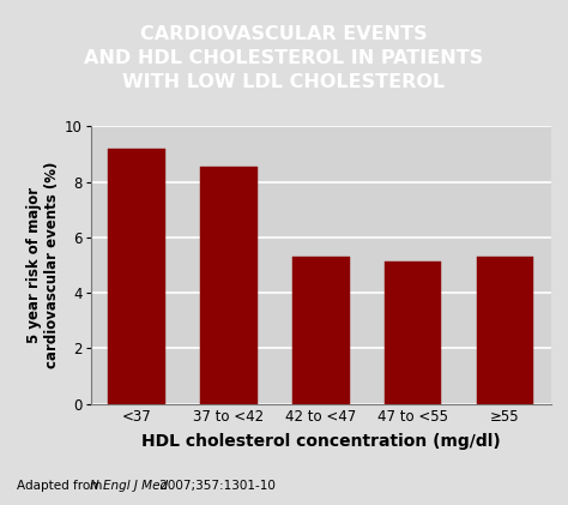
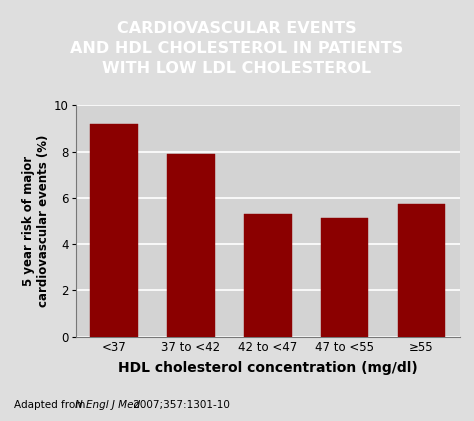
37 to <42: 8.55 -> 7.90
≥55: 5.30 -> 5.75
